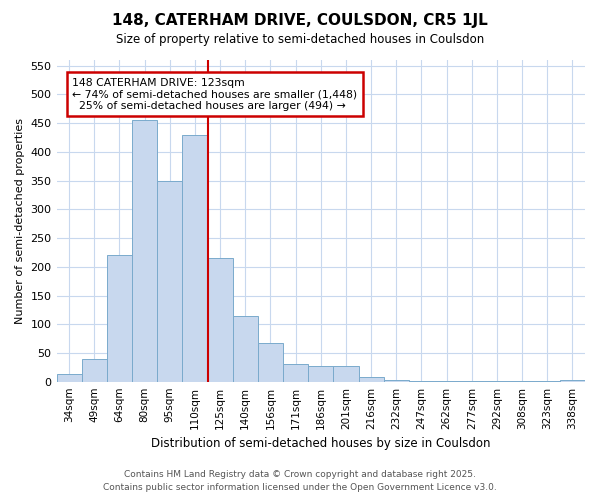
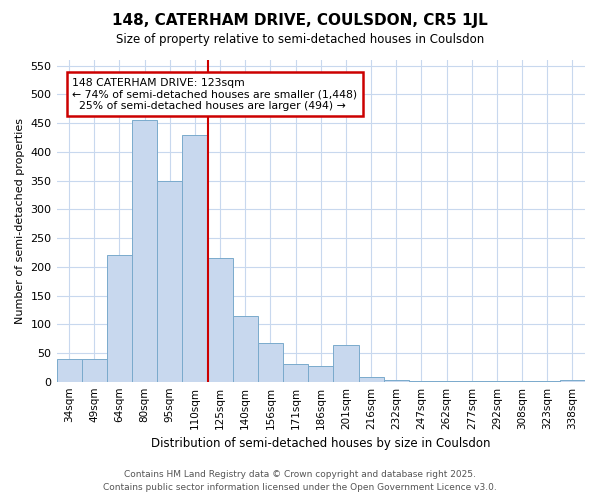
34sqm: 13 -> 40
201sqm: 28 -> 64
